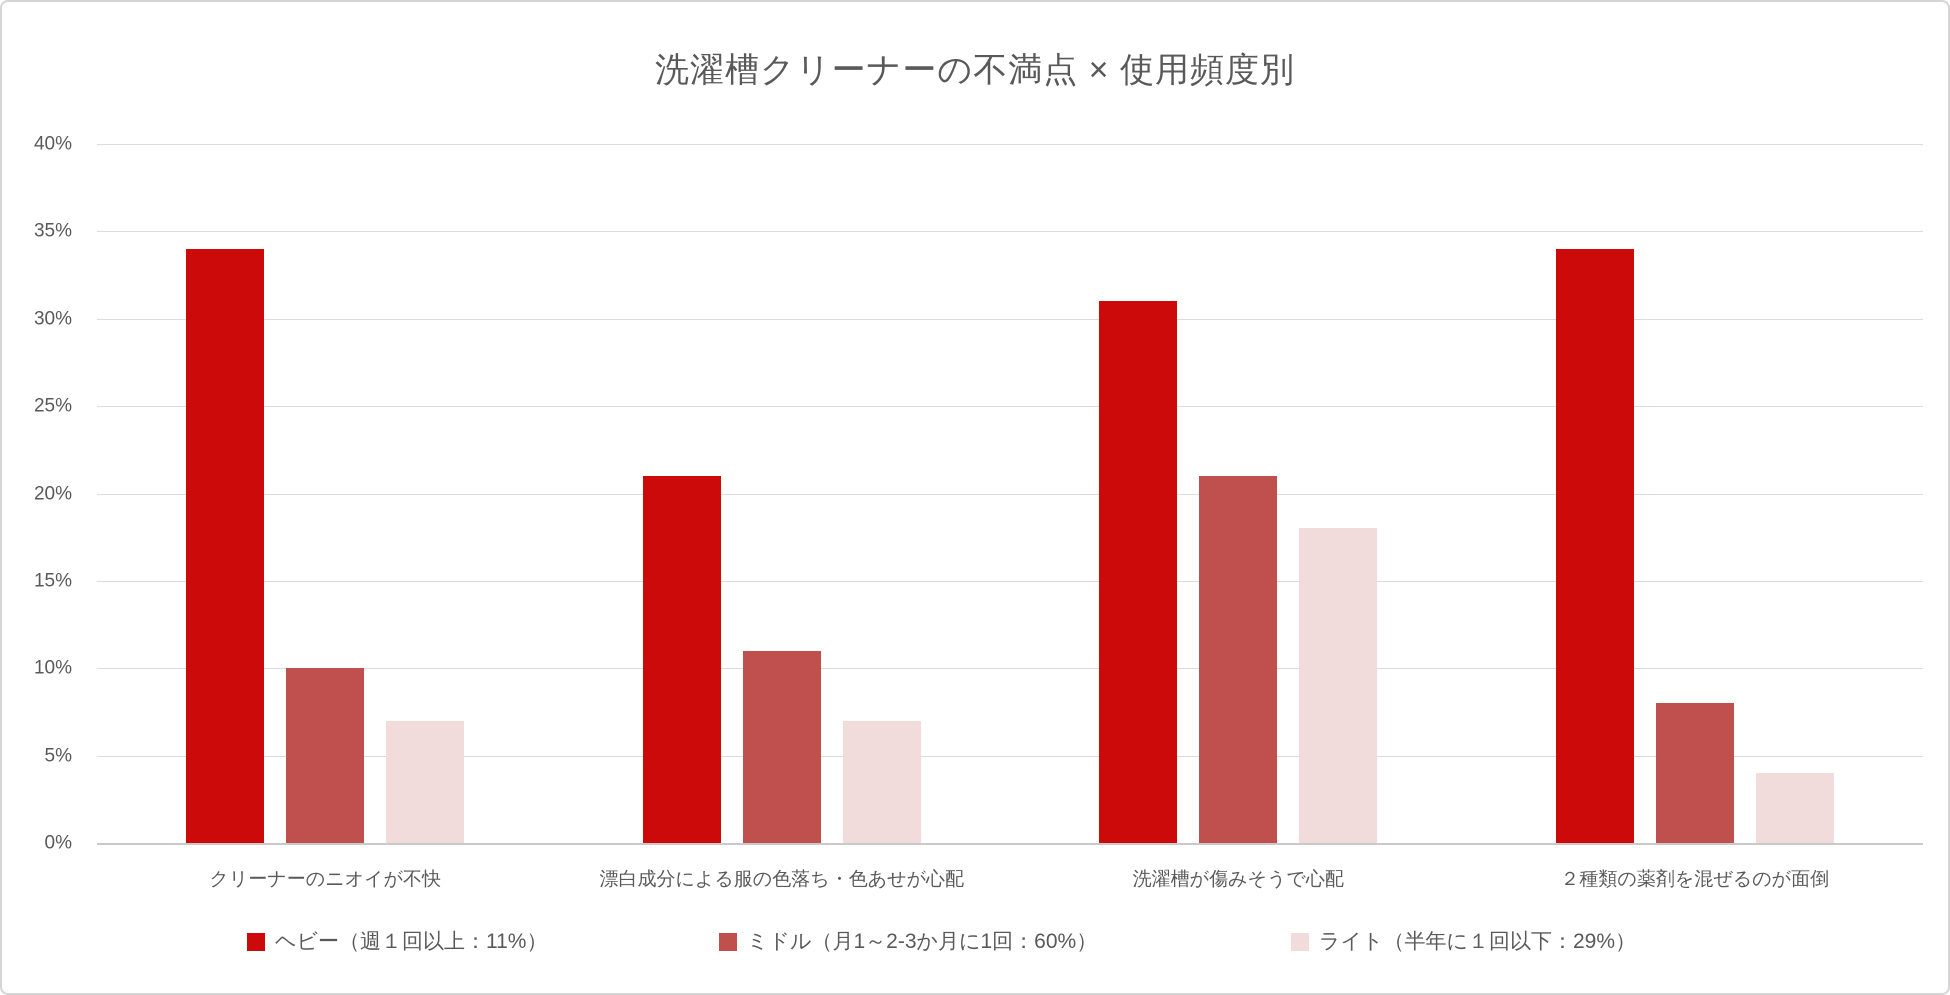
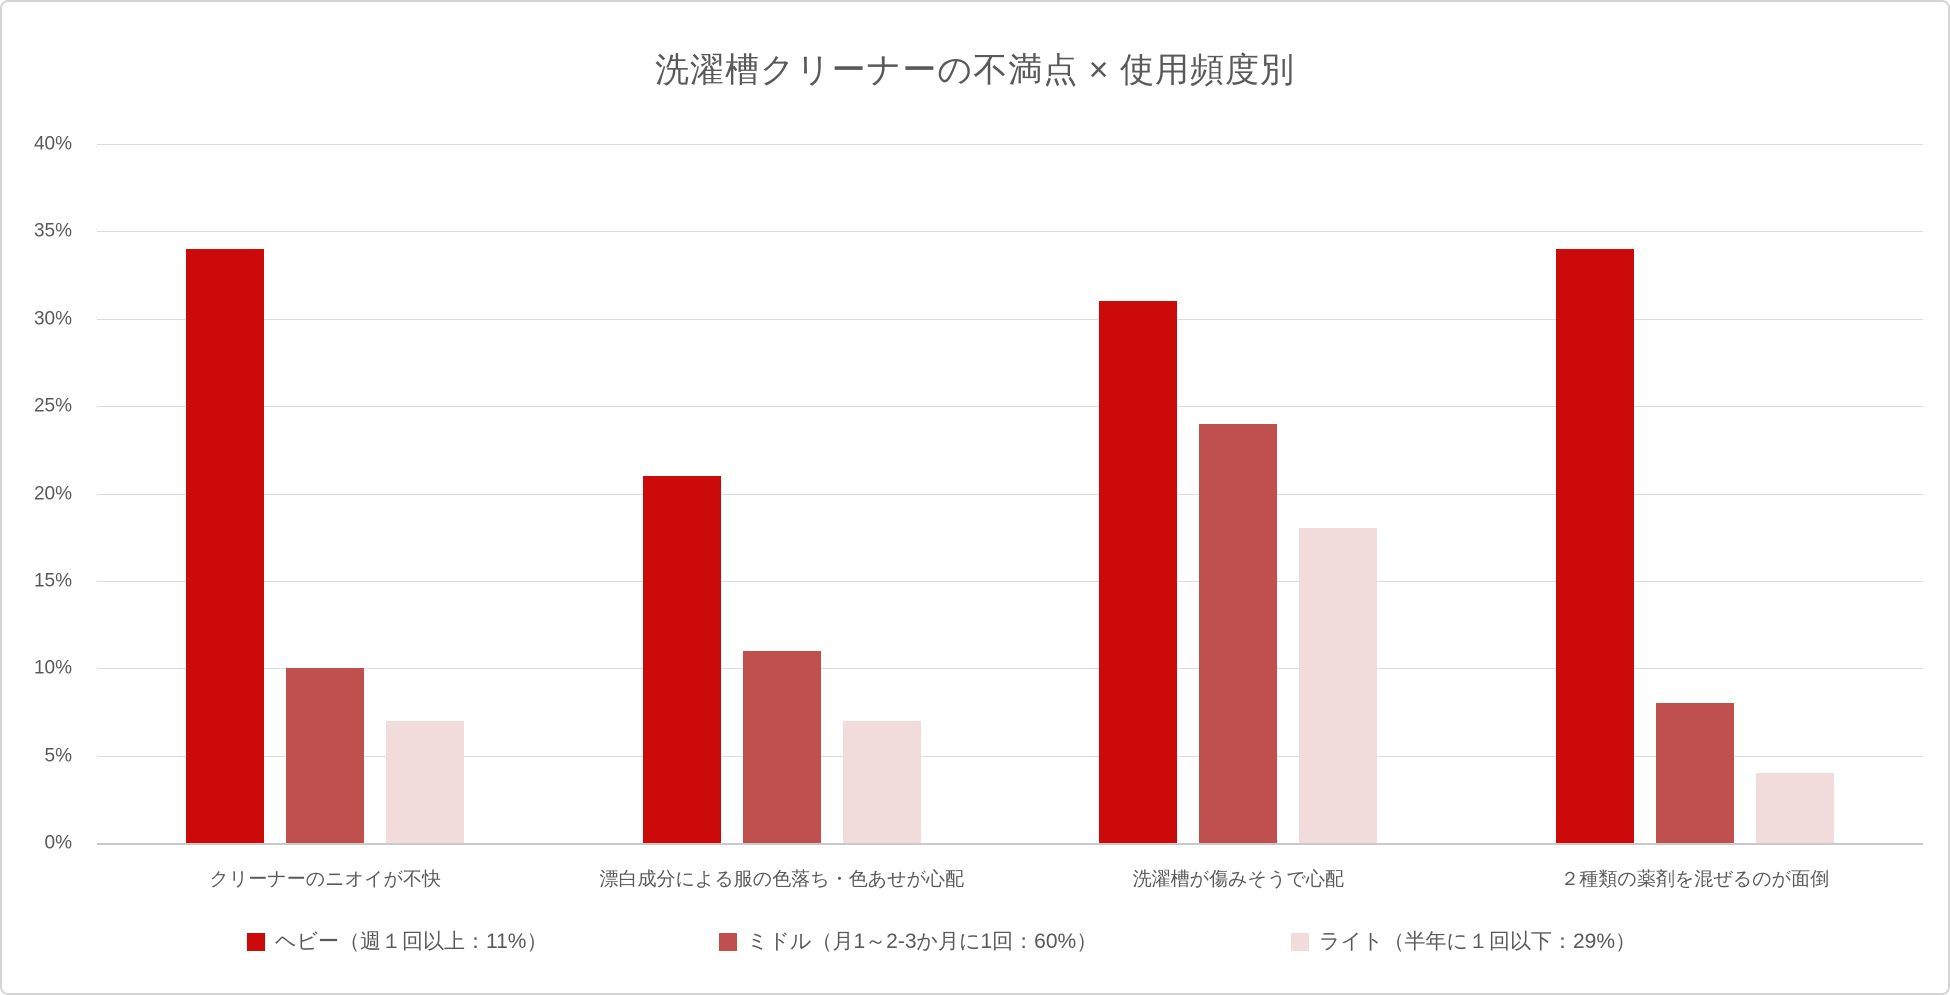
ミドル（月1～2-3か月に1回：60%）/洗濯槽が傷みそうで心配: 21% -> 24%
